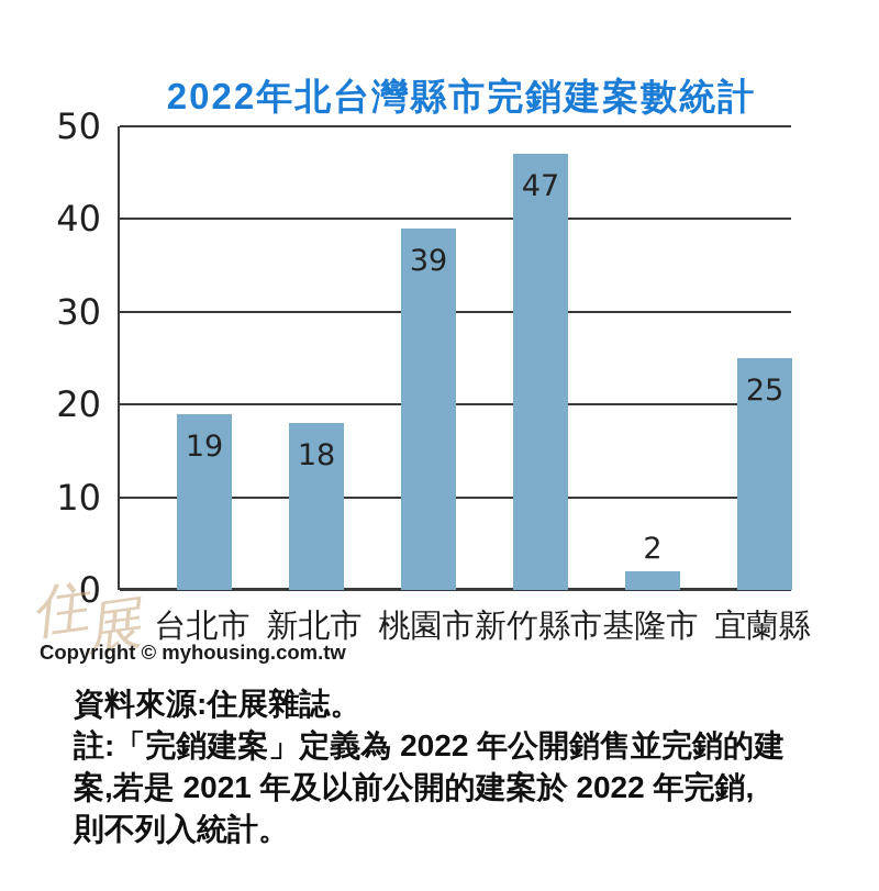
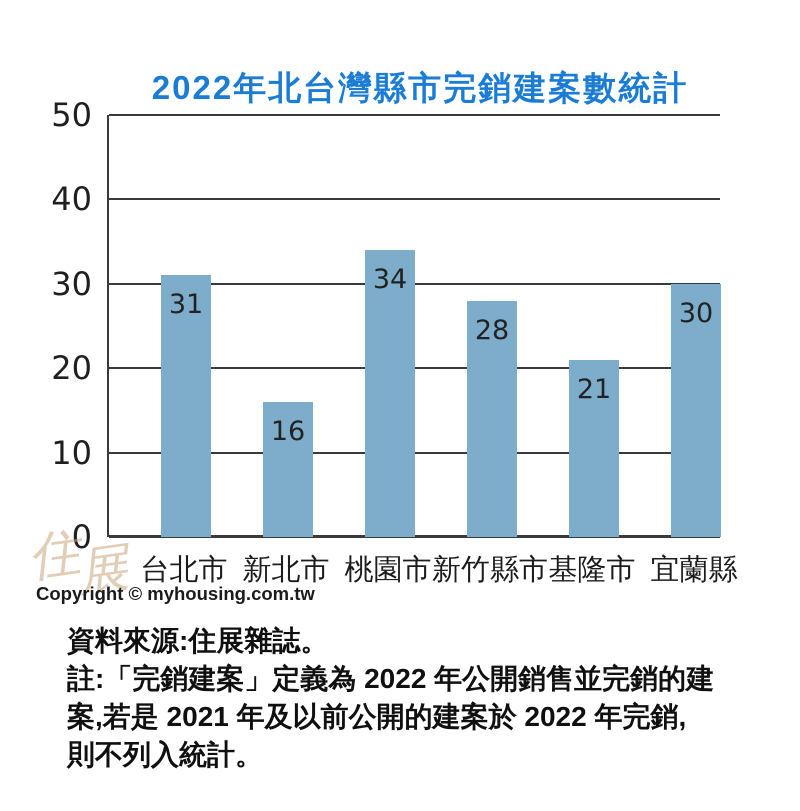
台北市: 19 -> 31
新北市: 18 -> 16
桃園市: 39 -> 34
新竹縣市: 47 -> 28
基隆市: 2 -> 21
宜蘭縣: 25 -> 30
